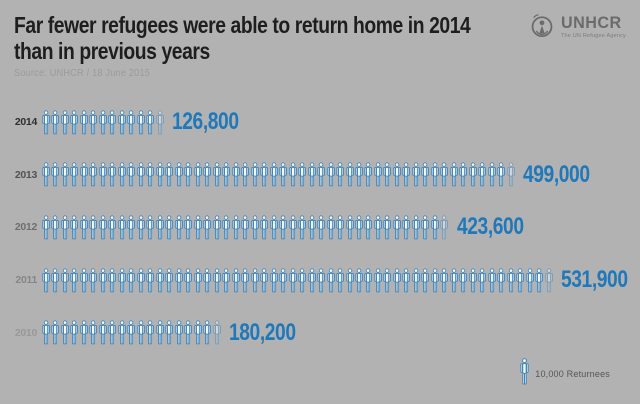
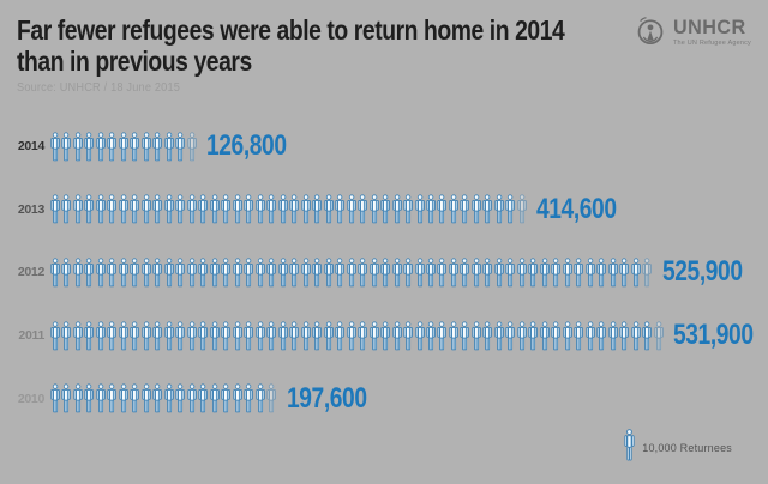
2013: 499,000 -> 414,600
2012: 423,600 -> 525,900
2010: 180,200 -> 197,600
